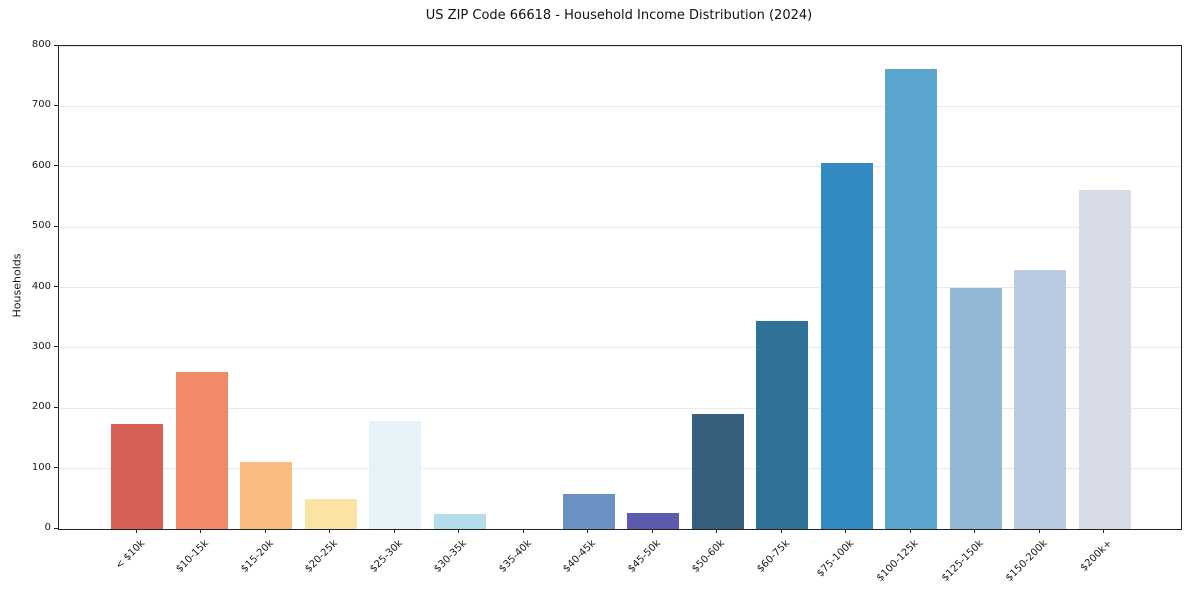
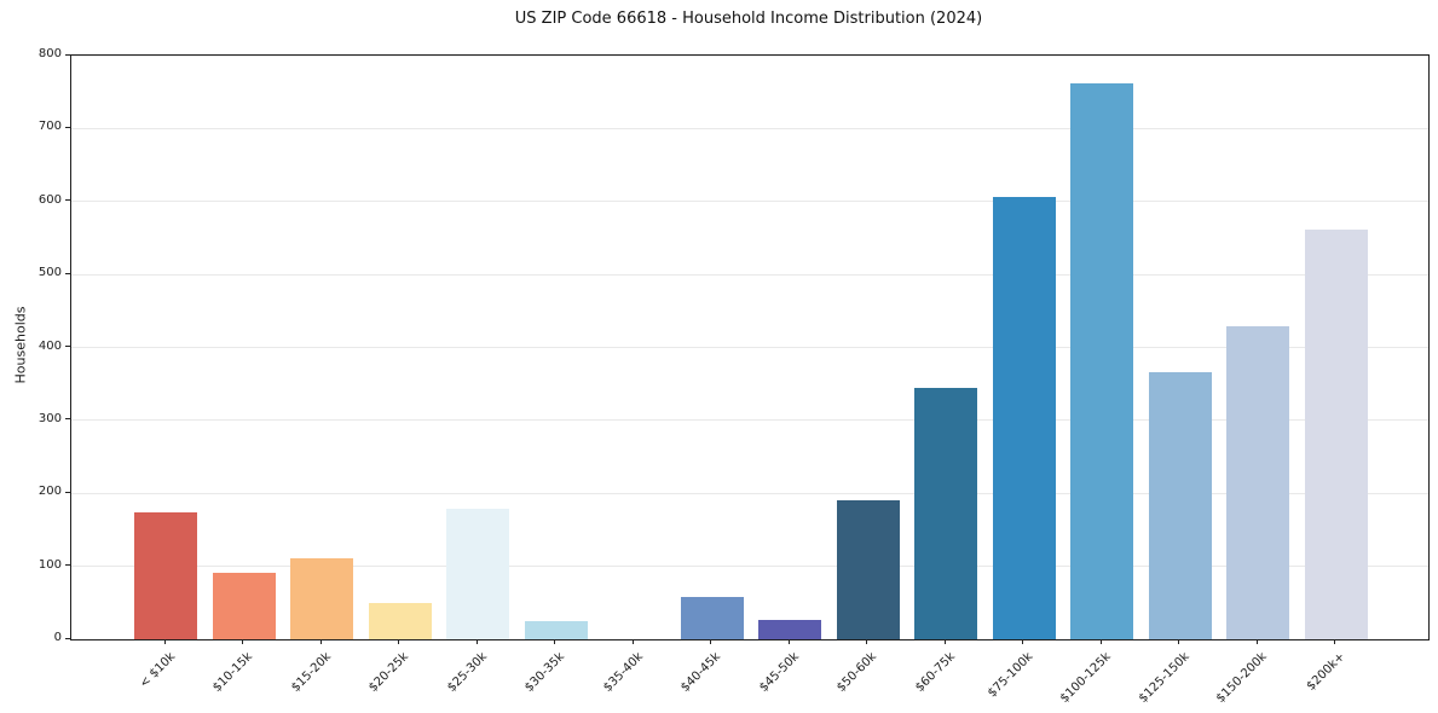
$10-15k: 260 -> 90
$125-150k: 400 -> 370
